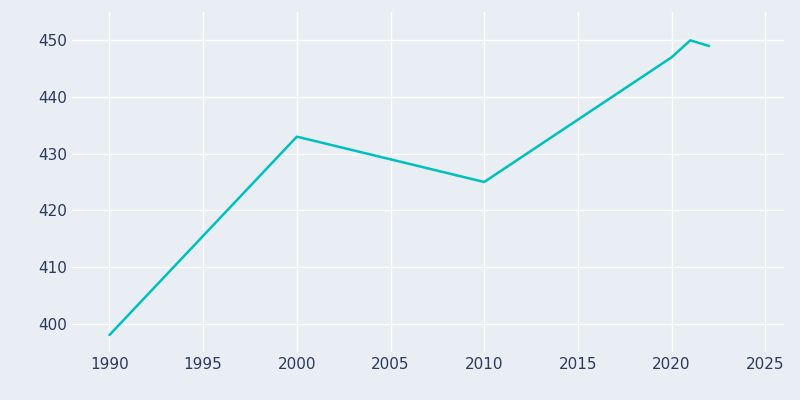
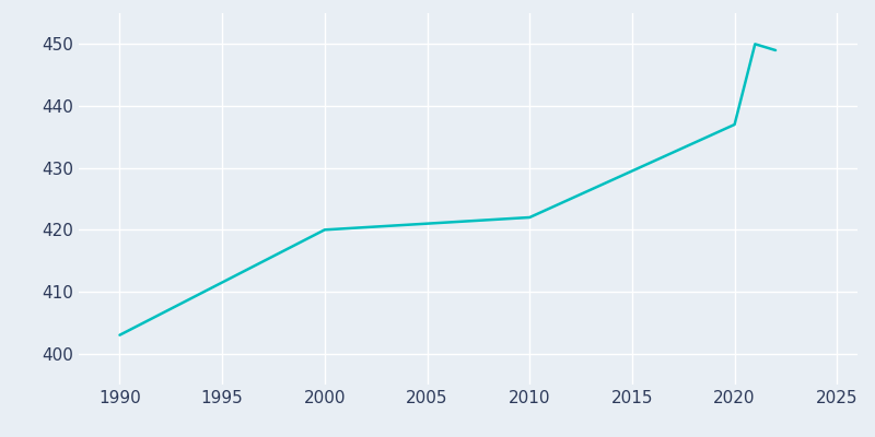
1990: 398 -> 403
2000: 433 -> 420
2010: 425 -> 422
2020: 447 -> 437
